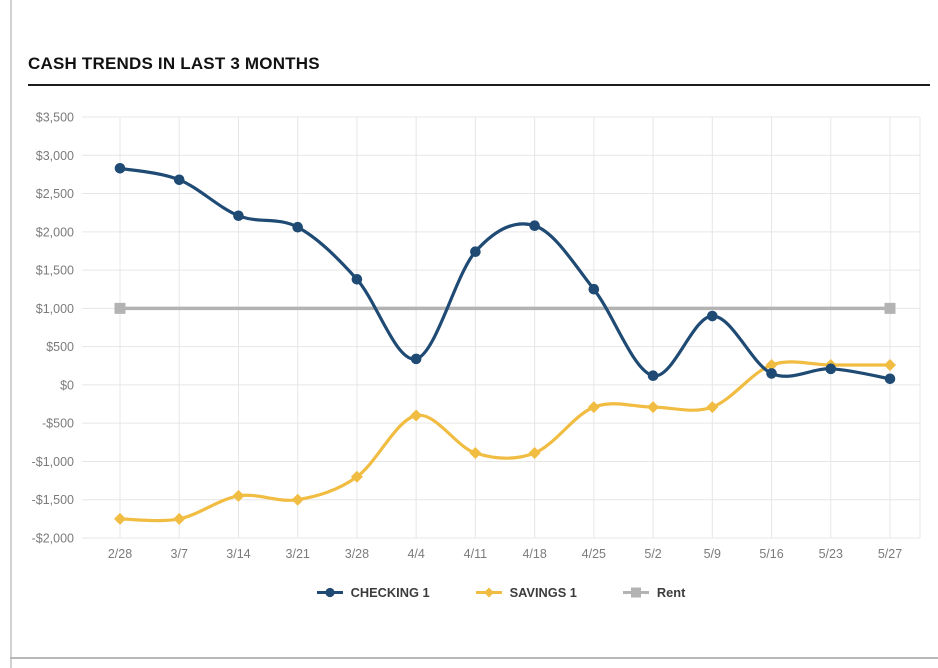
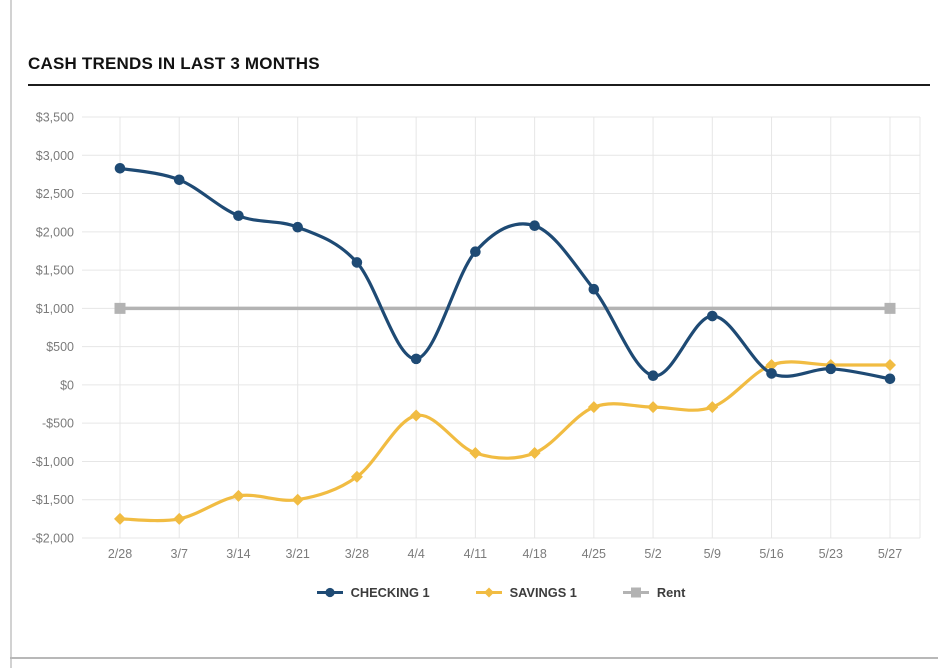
CHECKING 1/3/28: $1400 -> $1600
